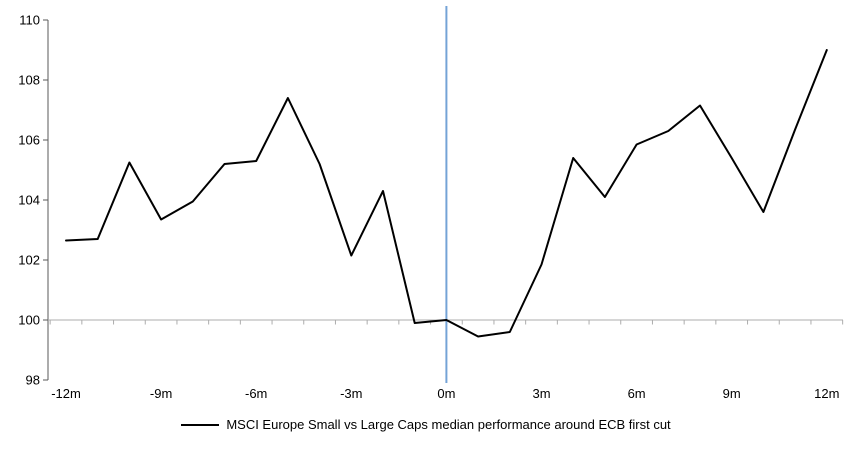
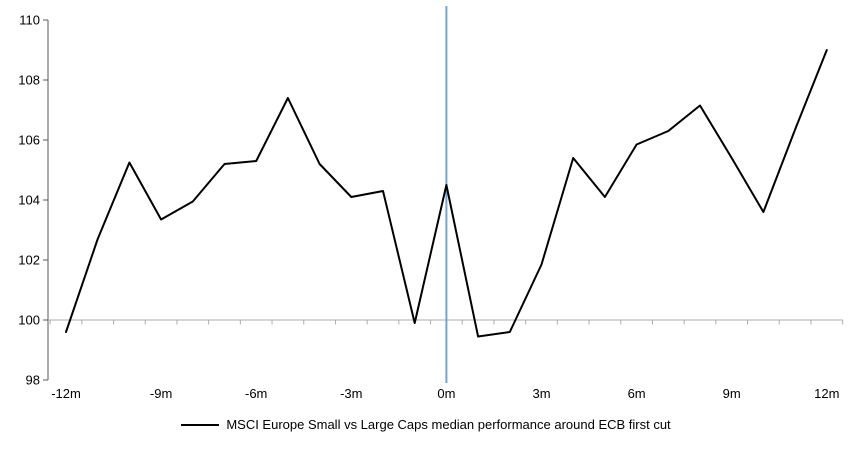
-12m: 102.7 -> 99.6
-3m: 102.2 -> 104.1
0m: 100.0 -> 104.5
